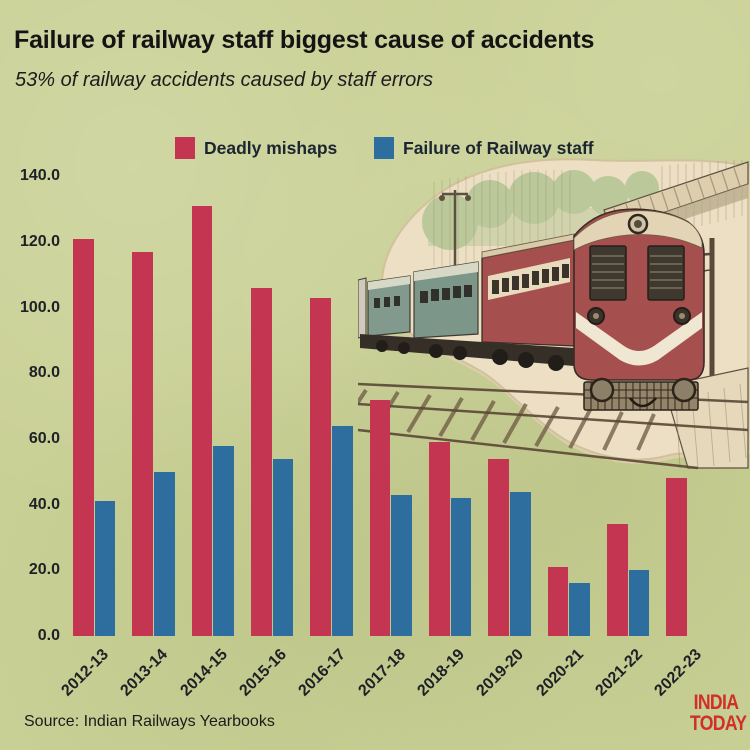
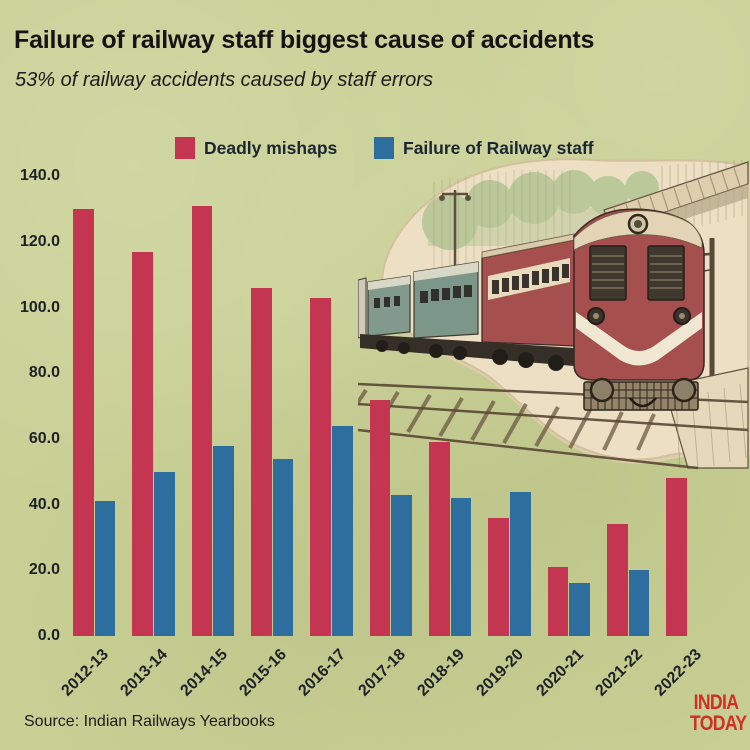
Deadly mishaps/2012-13: 121 -> 130
Deadly mishaps/2019-20: 54 -> 36
